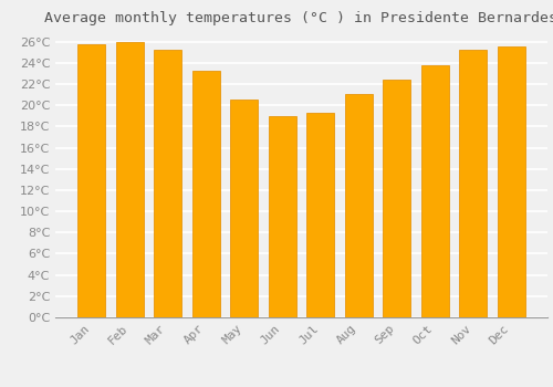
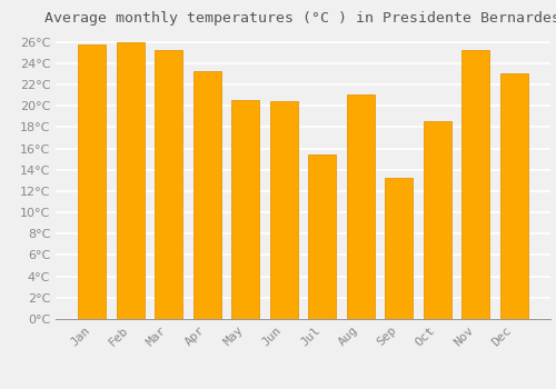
Jun: 19.0°C -> 20.4°C
Jul: 19.3°C -> 15.4°C
Sep: 22.4°C -> 13.2°C
Oct: 23.8°C -> 18.6°C
Dec: 25.5°C -> 23.0°C
